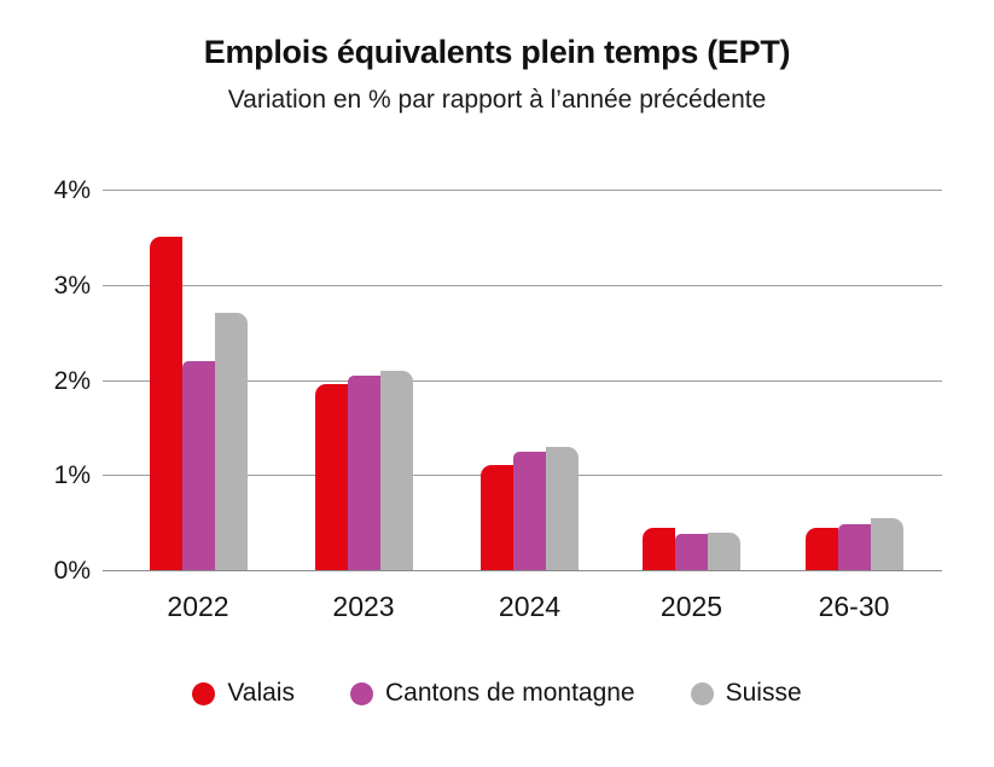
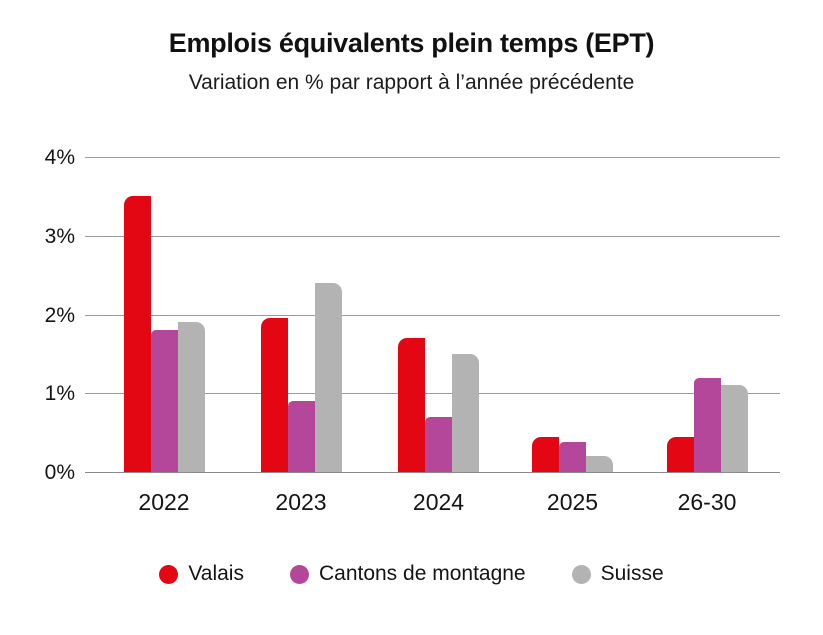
Cantons de montagne/2022: 2.2% -> 1.8%
Suisse/2022: 2.7% -> 1.9%
Cantons de montagne/2023: 2.0% -> 0.9%
Suisse/2023: 2.1% -> 2.4%
Valais/2024: 1.1% -> 1.7%
Cantons de montagne/2024: 1.2% -> 0.7%
Suisse/2024: 1.3% -> 1.5%
Suisse/2025: 0.4% -> 0.2%
Cantons de montagne/26-30: 0.5% -> 1.2%
Suisse/26-30: 0.6% -> 1.1%
